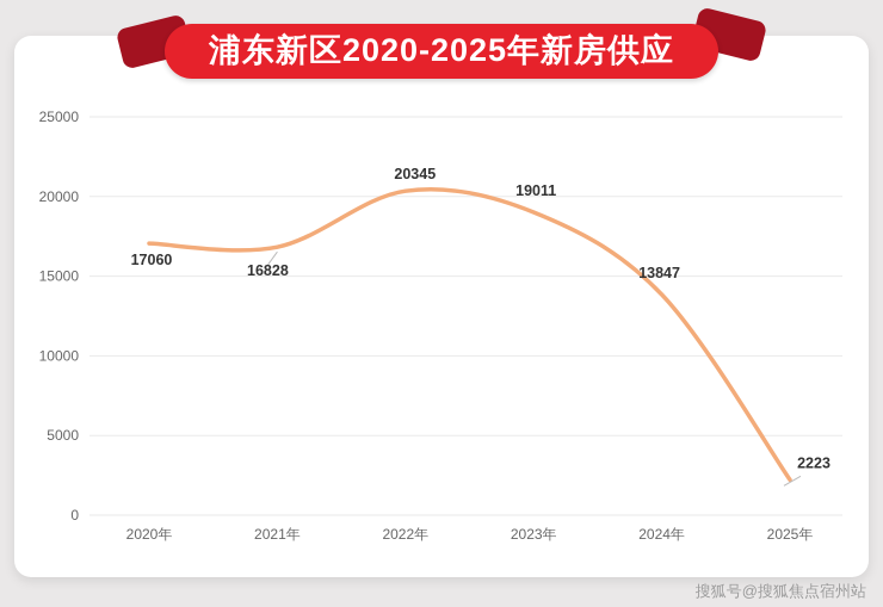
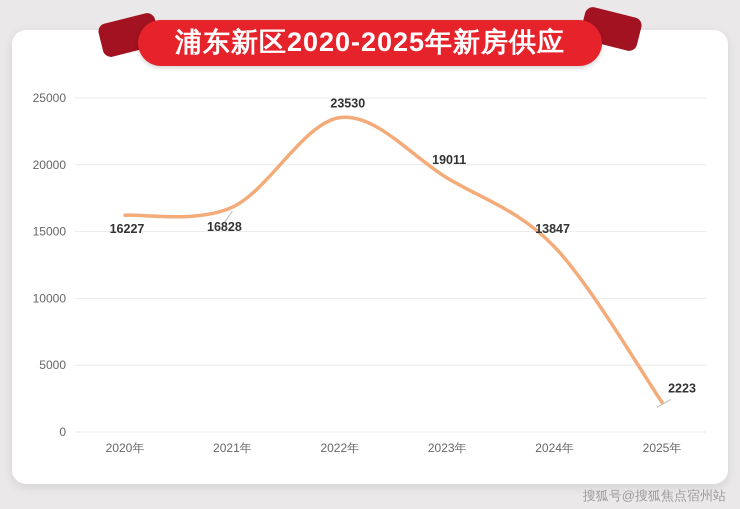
2020年: 17060 -> 16227
2022年: 20345 -> 23530
